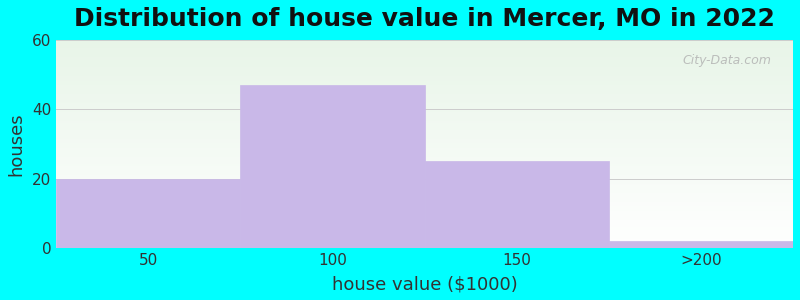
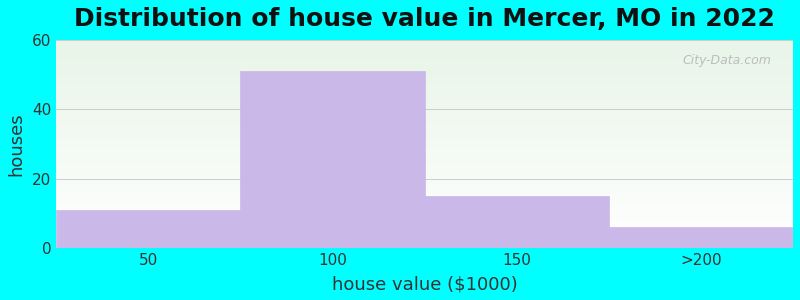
50: 20 -> 11
100: 47 -> 51
150: 25 -> 15
>200: 2 -> 6
